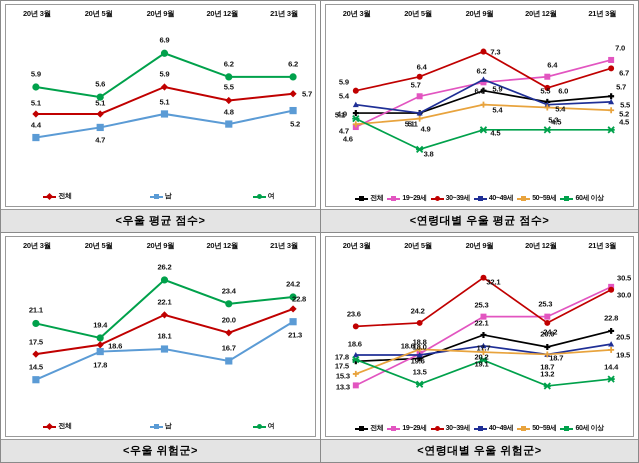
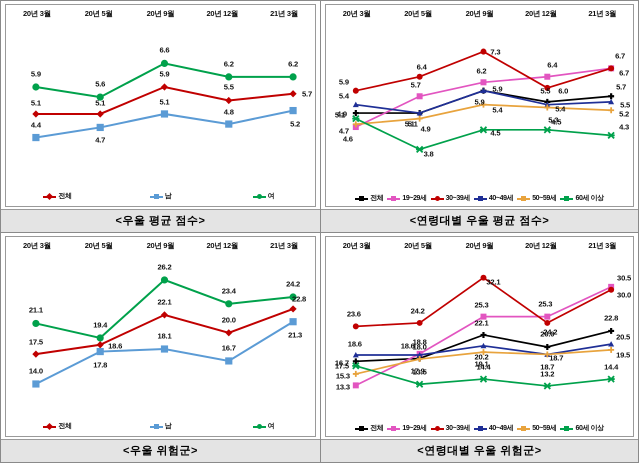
<우울 평균 점수>/여/20년 9월: 6.9 -> 6.6
<연령대별 우울 평균 점수>/40~49세/20년 9월: 6.3 -> 5.9
<연령대별 우울 평균 점수>/19~29세/21년 3월: 7.0 -> 6.7
<연령대별 우울 평균 점수>/60세 이상/21년 3월: 4.5 -> 4.3
<우울 위험군>/남/20년 3월: 14.5 -> 14.0
<연령대별 우울 위험군>/60세 이상/20년 3월: 17.8 -> 16.7
<연령대별 우울 위험군>/50~59세/20년 5월: 19.6 -> 17.9
<연령대별 우울 위험군>/60세 이상/20년 9월: 17.7 -> 14.4
